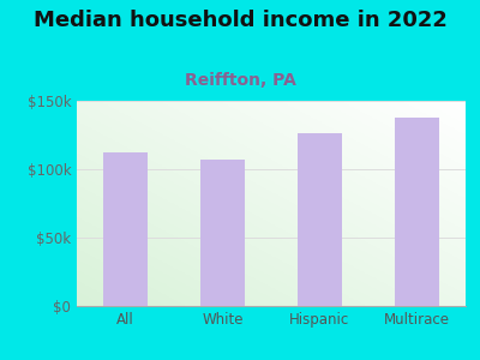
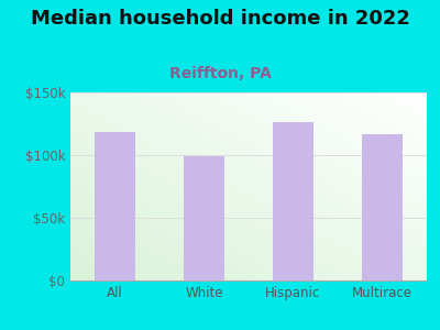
All: $112k -> $118k
White: $107k -> $99k
Multirace: $138k -> $117k
